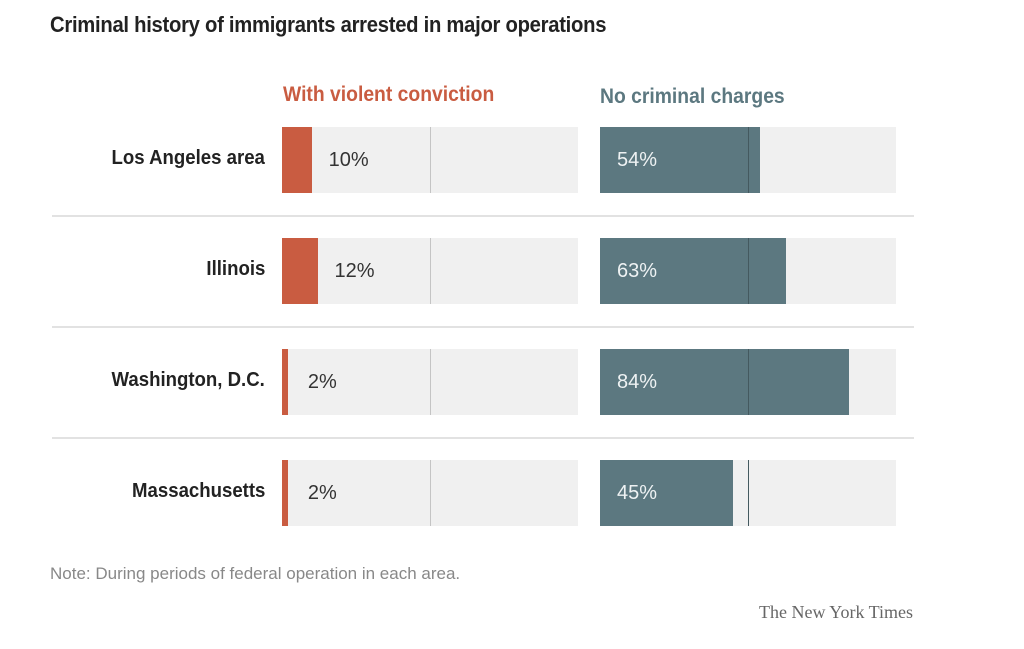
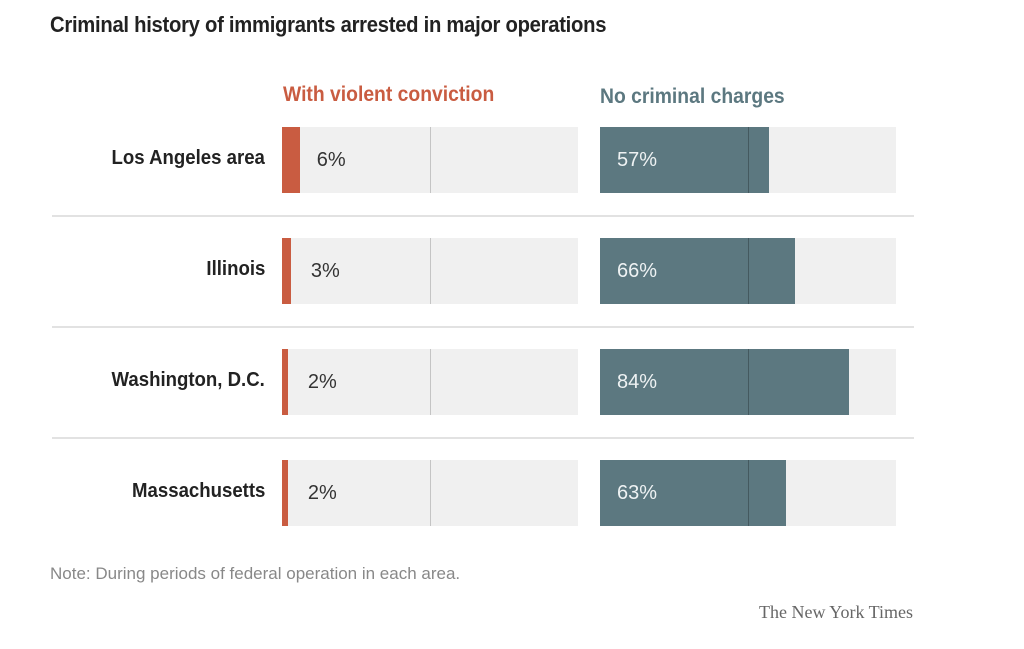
With violent conviction/Los Angeles area: 10% -> 6%
No criminal charges/Los Angeles area: 54% -> 57%
With violent conviction/Illinois: 12% -> 3%
No criminal charges/Illinois: 63% -> 66%
No criminal charges/Massachusetts: 45% -> 63%
